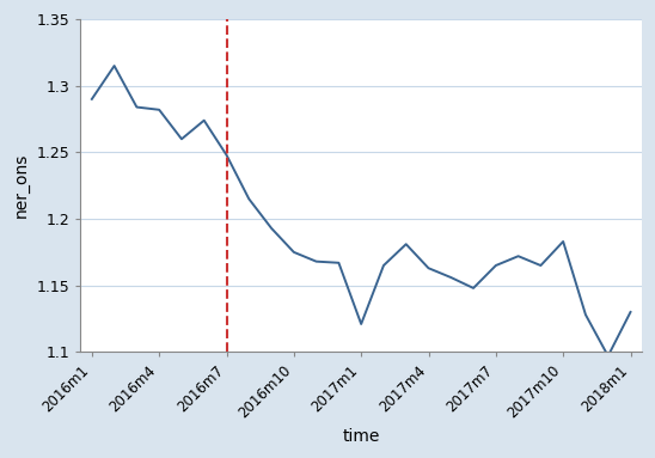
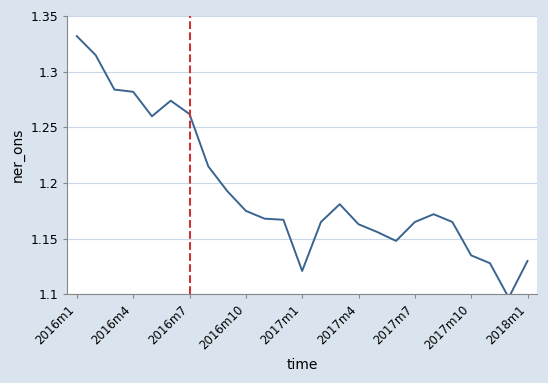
2016m1: 1.290 -> 1.332
2016m7: 1.248 -> 1.262
2017m10: 1.183 -> 1.135
